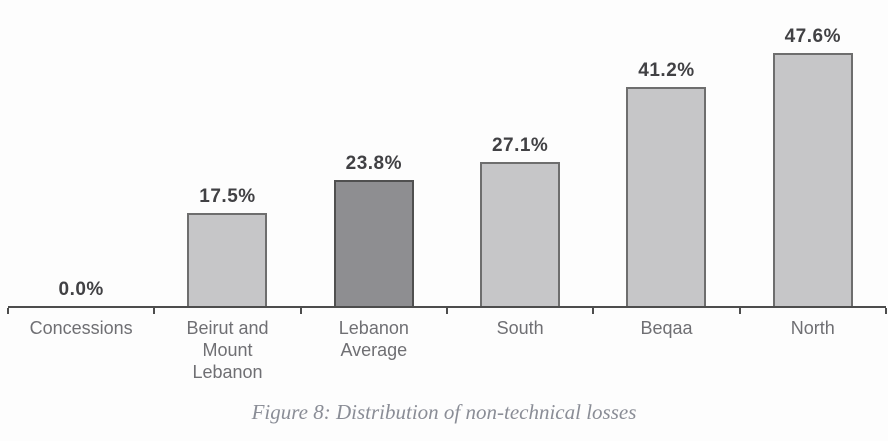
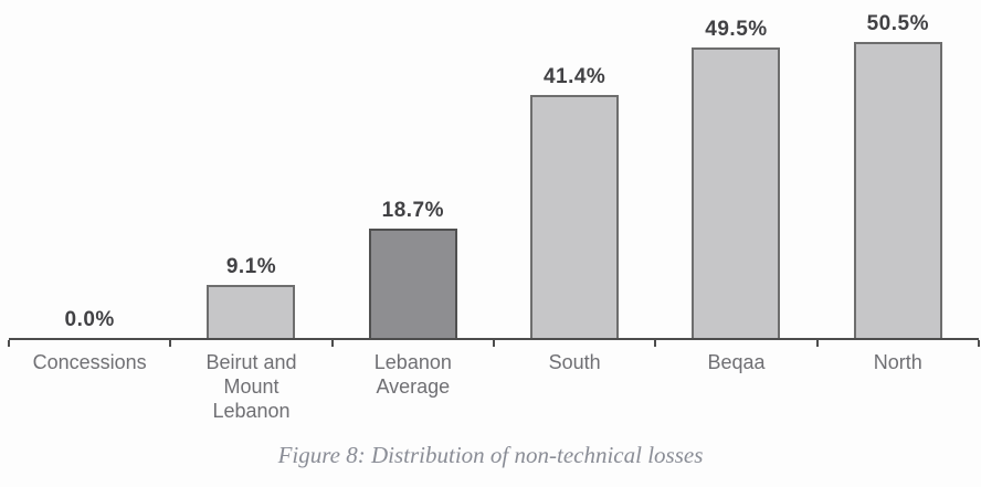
Beirut and Mount Lebanon: 17.5% -> 9.1%
Lebanon Average: 23.8% -> 18.7%
South: 27.1% -> 41.4%
Beqaa: 41.2% -> 49.5%
North: 47.6% -> 50.5%
